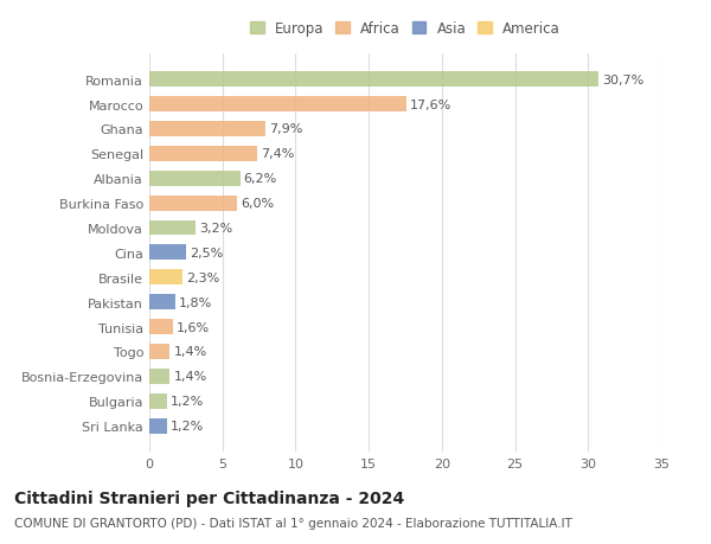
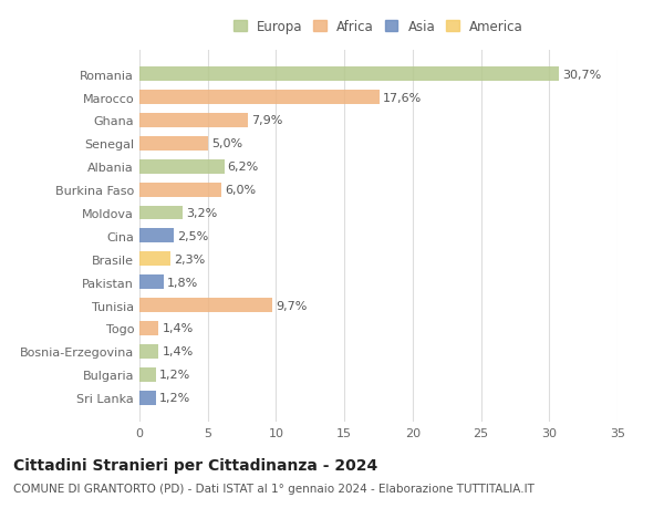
Senegal: 7,4% -> 5,0%
Tunisia: 1,6% -> 9,7%
